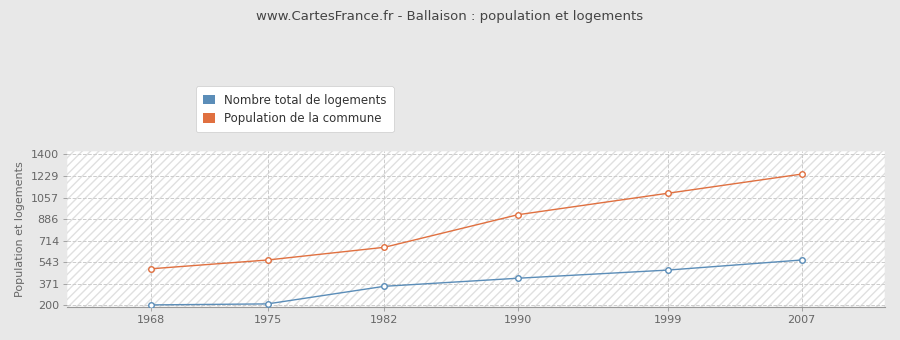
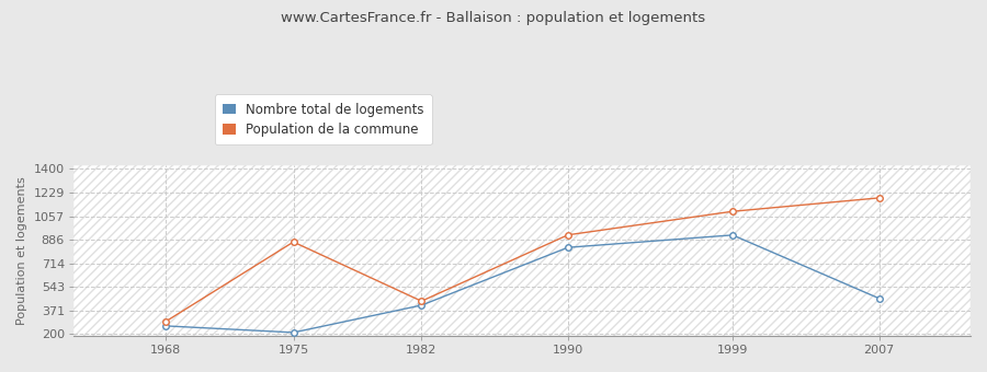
Nombre total de logements/1968: 200 -> 260
Population de la commune/1968: 490 -> 290
Population de la commune/1975: 560 -> 870
Nombre total de logements/1982: 350 -> 410
Population de la commune/1982: 660 -> 440
Nombre total de logements/1990: 420 -> 830
Nombre total de logements/1999: 480 -> 920
Nombre total de logements/2007: 560 -> 460
Population de la commune/2007: 1240 -> 1190
